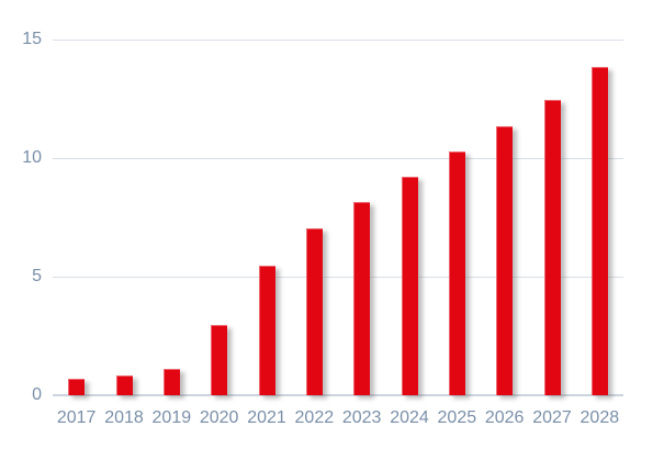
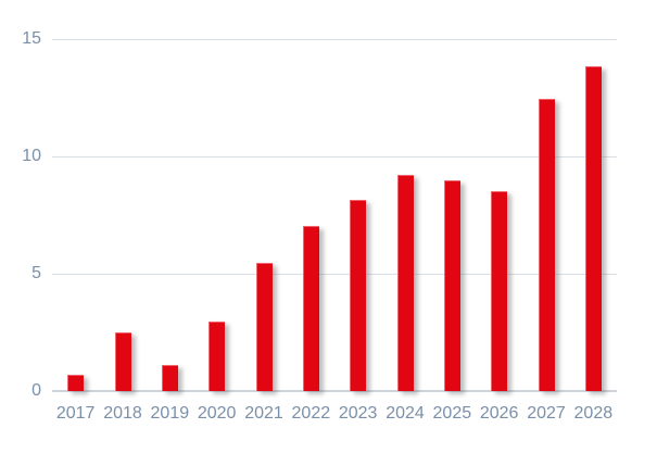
2018: 0.8 -> 2.5
2025: 10.3 -> 9.0
2026: 11.3 -> 8.5
